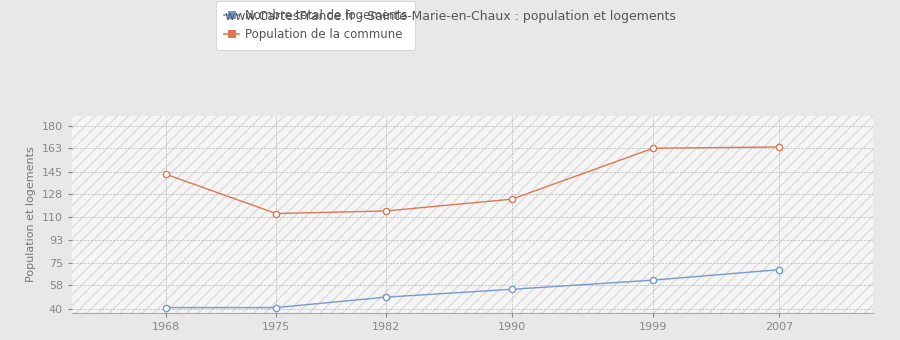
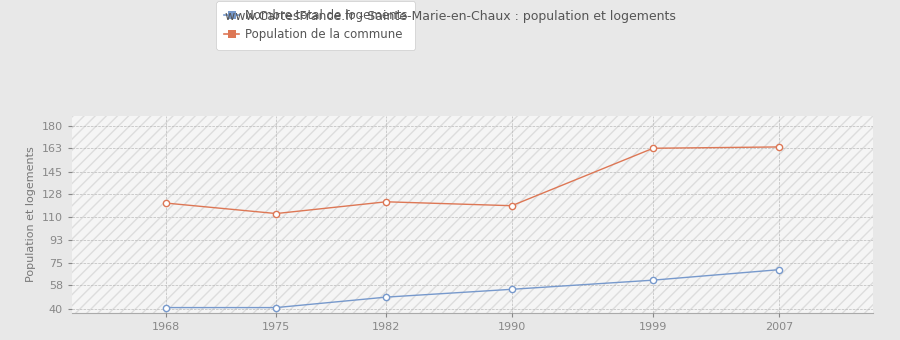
Population de la commune/1968: 143 -> 121
Population de la commune/1982: 115 -> 122
Population de la commune/1990: 124 -> 119
